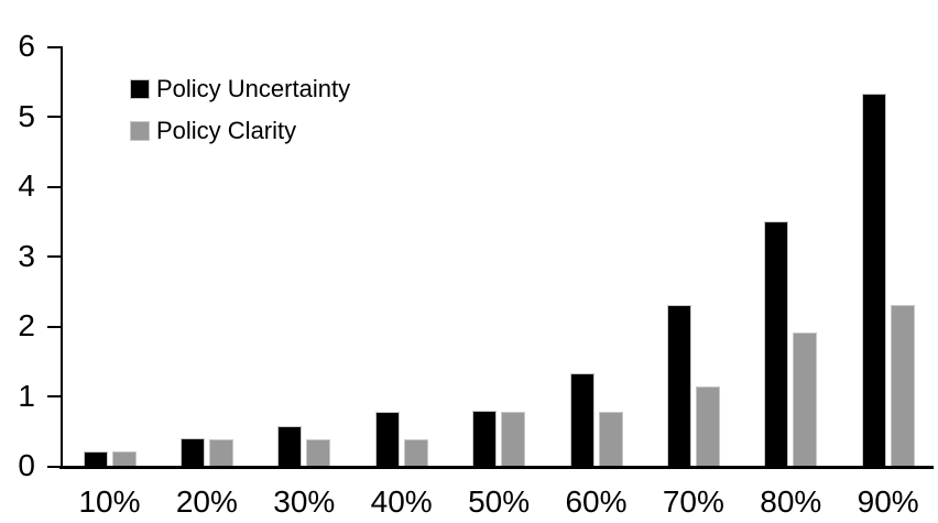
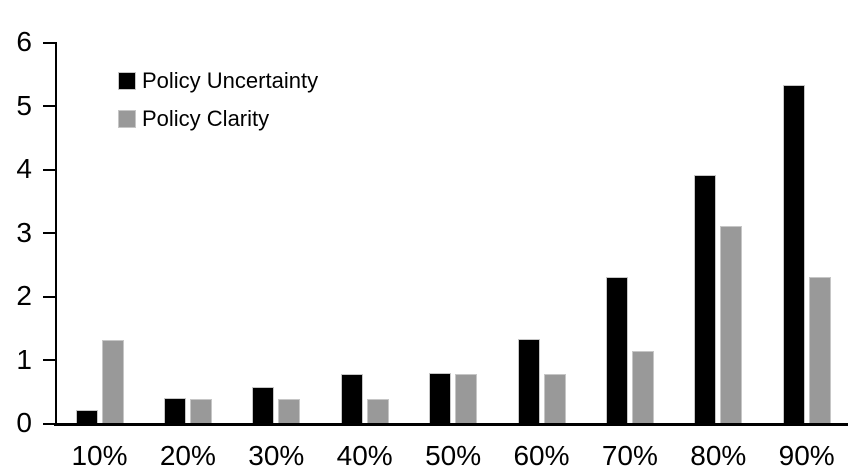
Policy Clarity/10%: 0.2 -> 1.3
Policy Uncertainty/80%: 3.5 -> 3.9
Policy Clarity/80%: 1.9 -> 3.1
